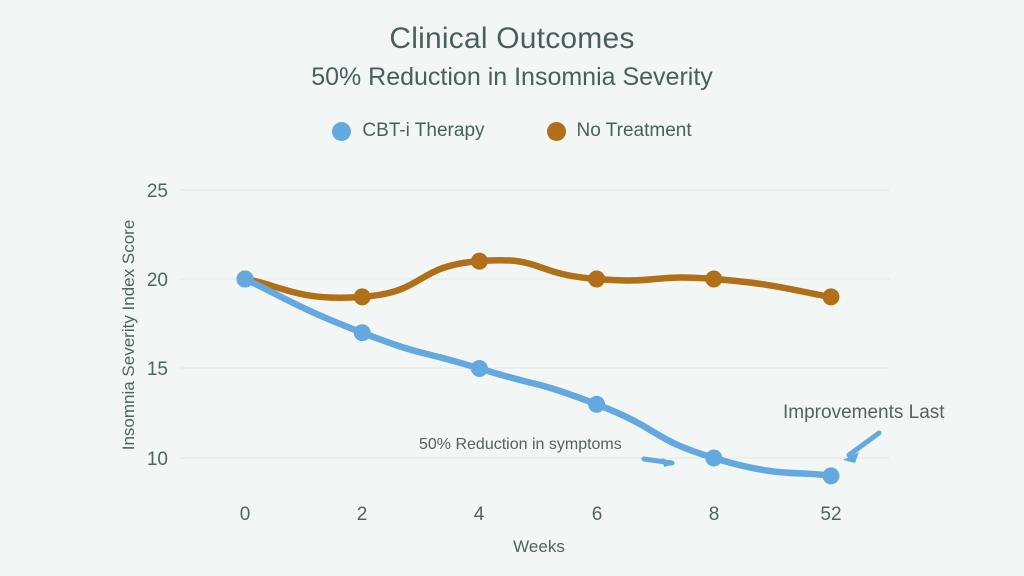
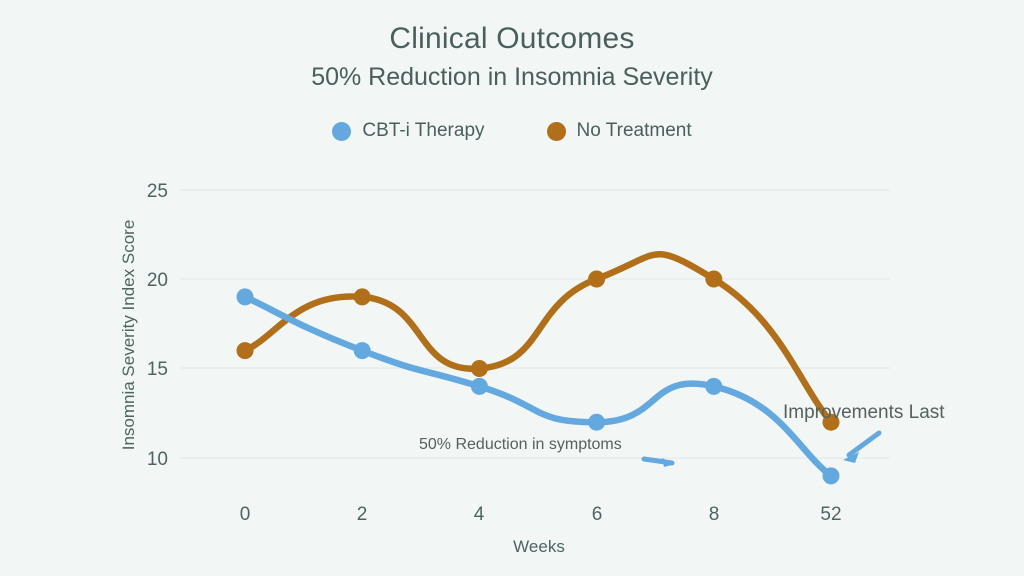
CBT-i Therapy/0: 20 -> 19
No Treatment/0: 20 -> 16
CBT-i Therapy/2: 17 -> 16
CBT-i Therapy/4: 15 -> 14
No Treatment/4: 21 -> 15
CBT-i Therapy/6: 13 -> 12
CBT-i Therapy/8: 10 -> 14
No Treatment/52: 19 -> 12
